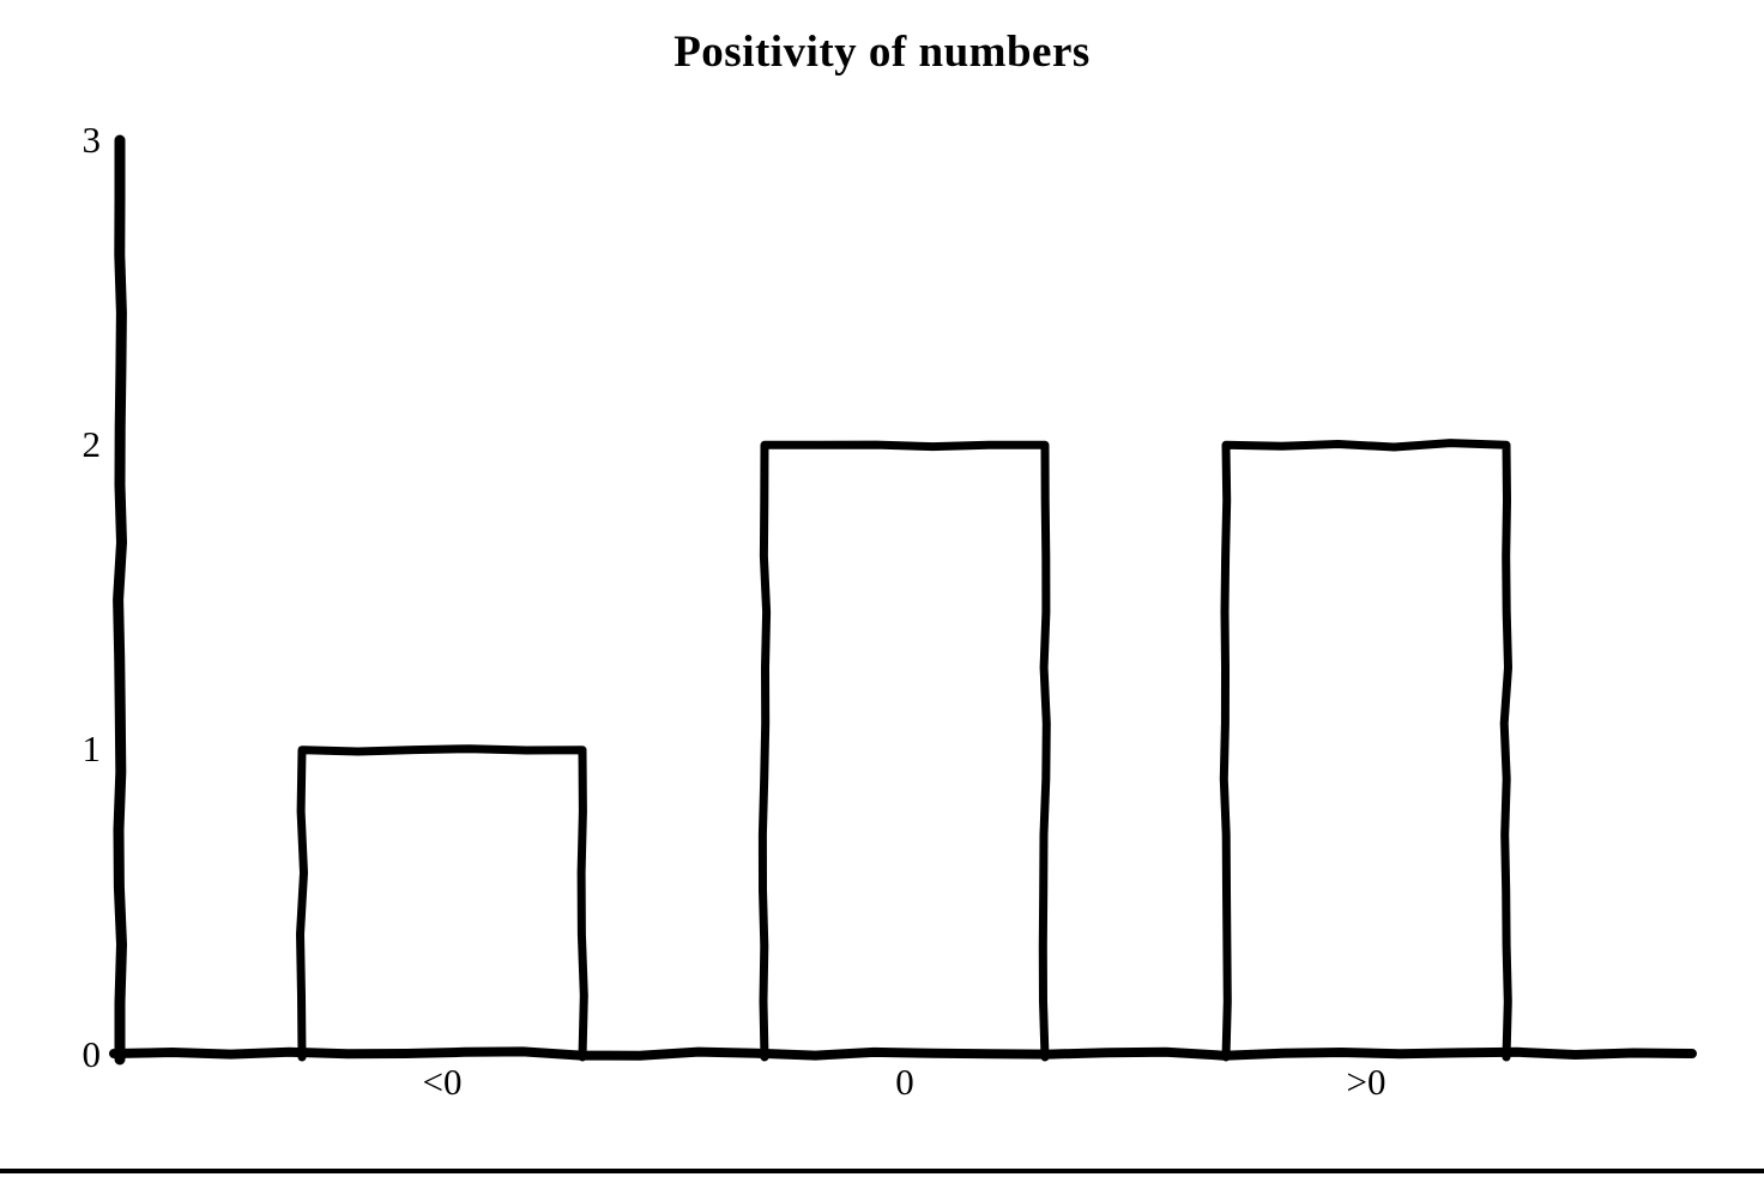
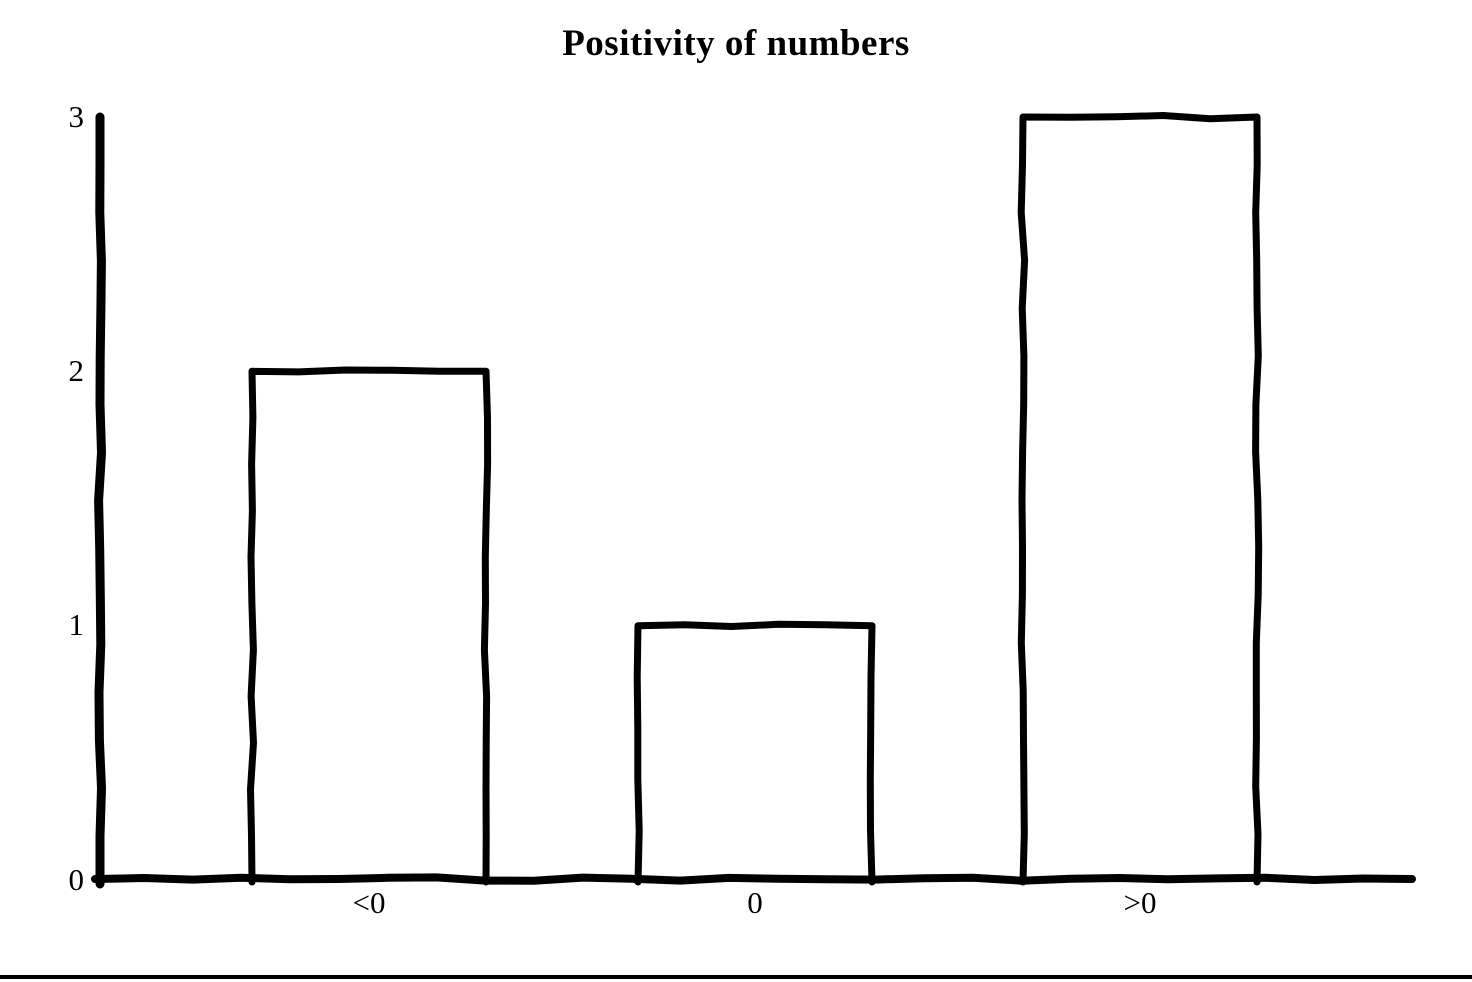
<0: 1 -> 2
0: 2 -> 1
>0: 2 -> 3
